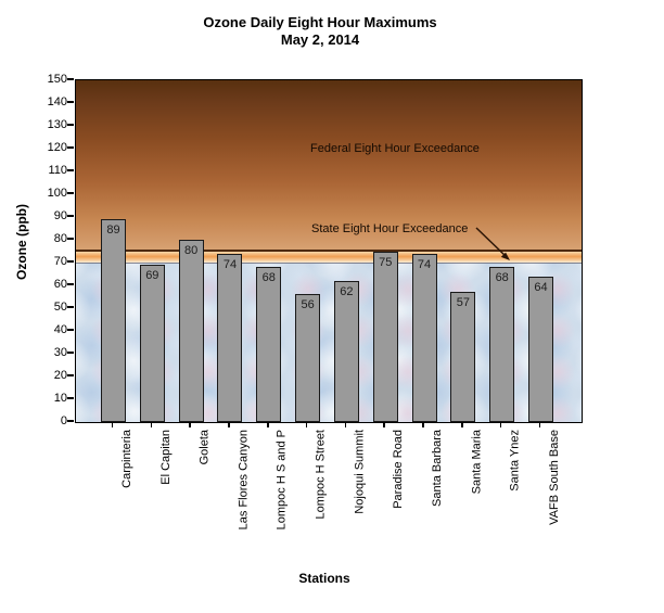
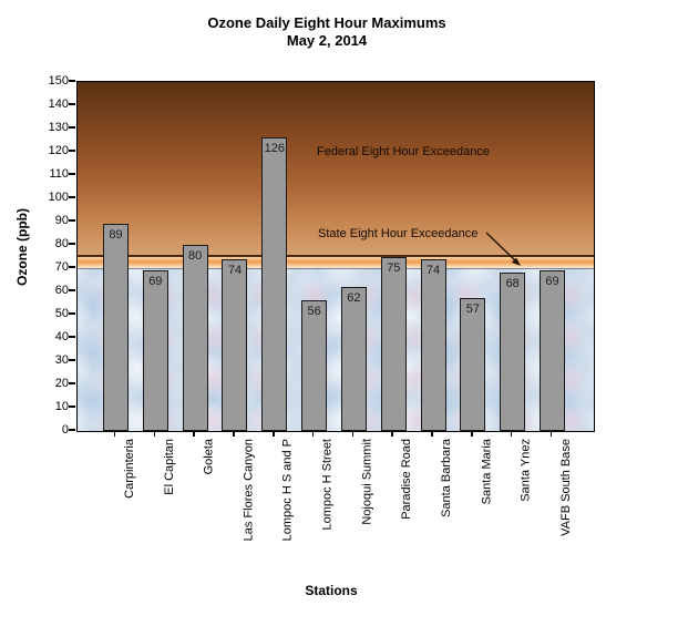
Lompoc H S and P: 68 -> 126
VAFB South Base: 64 -> 69
